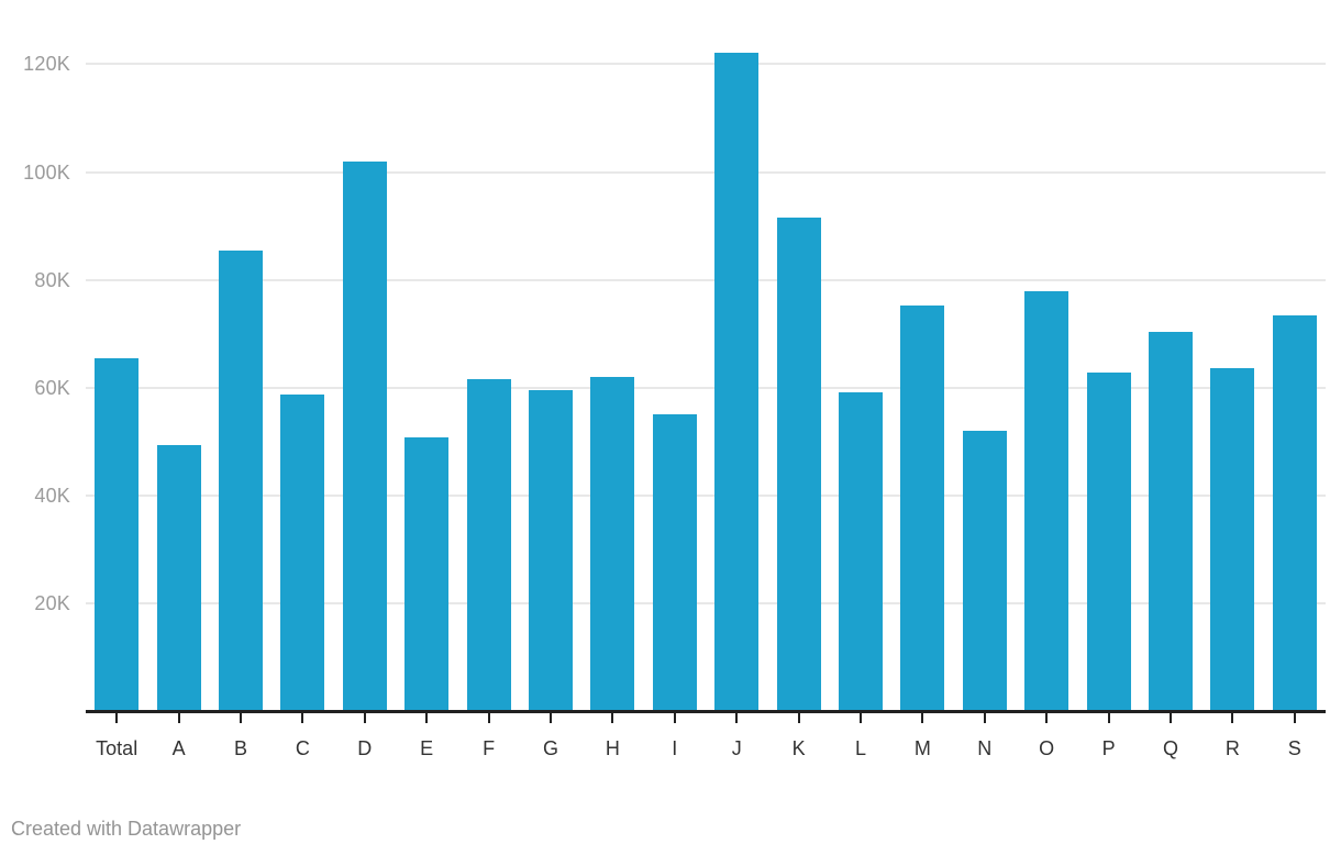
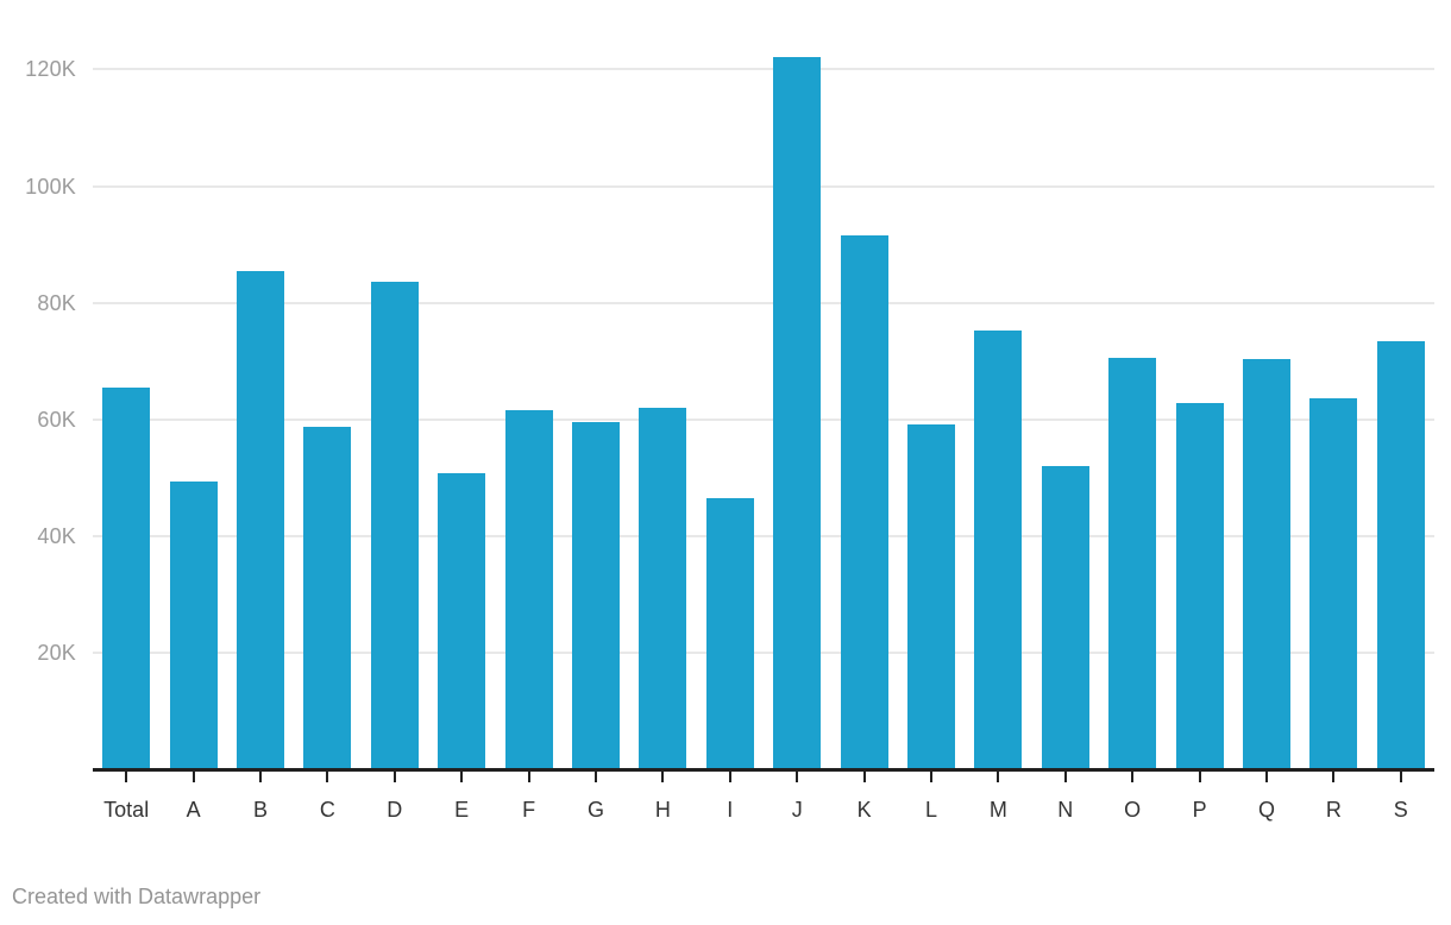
D: 102K -> 84K
I: 55K -> 47K
O: 78K -> 70K
